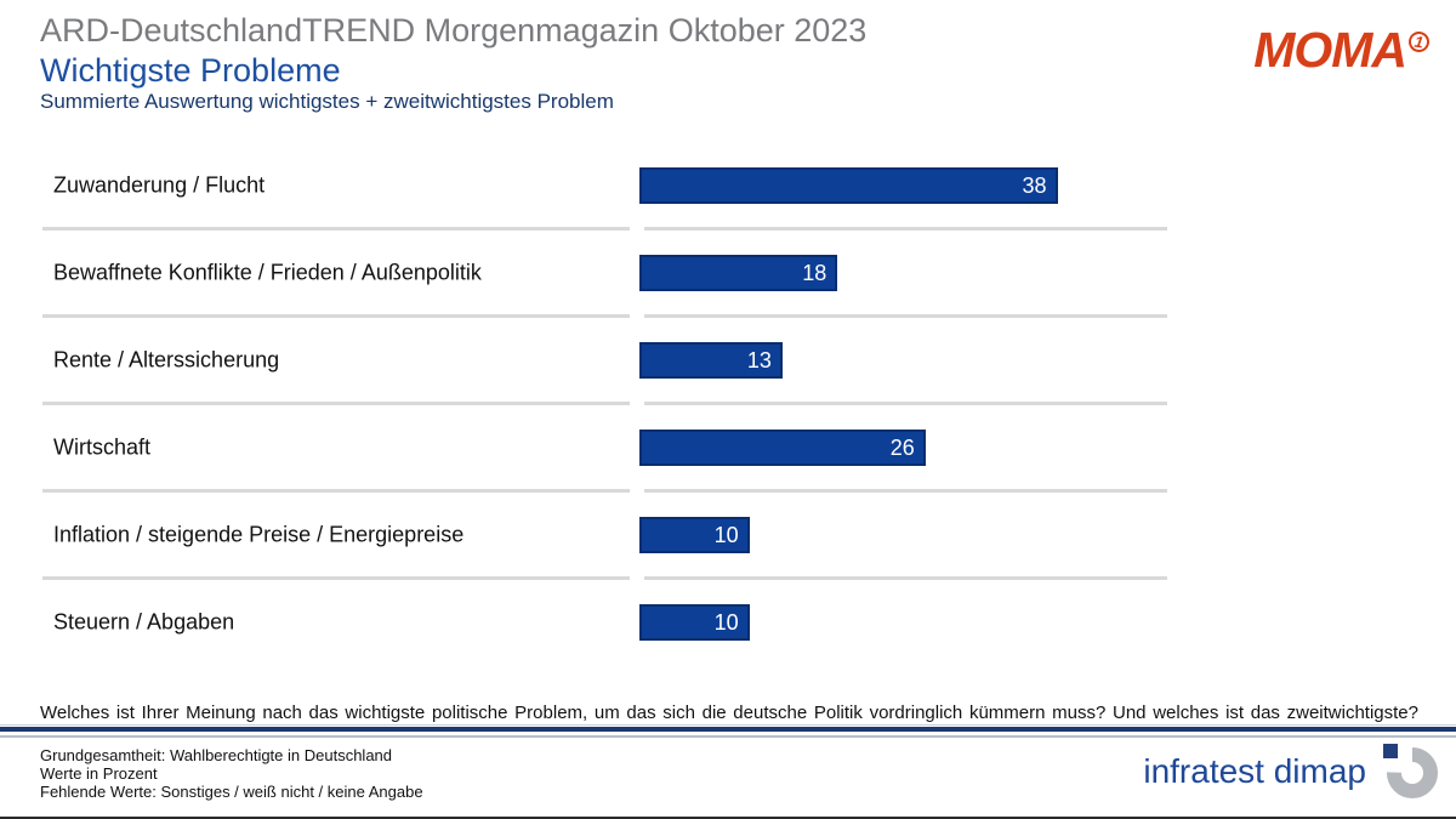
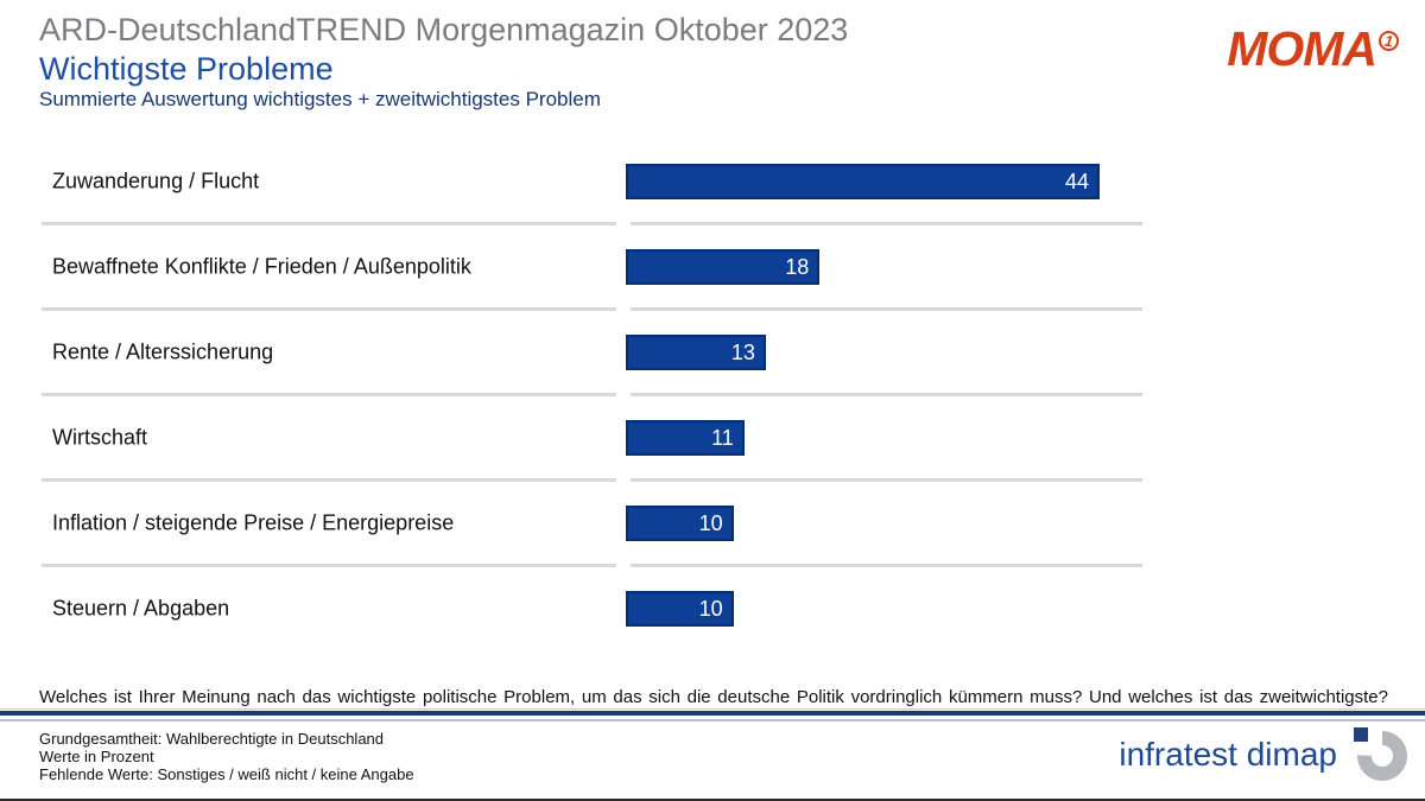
Zuwanderung / Flucht: 38 -> 44
Wirtschaft: 26 -> 11
